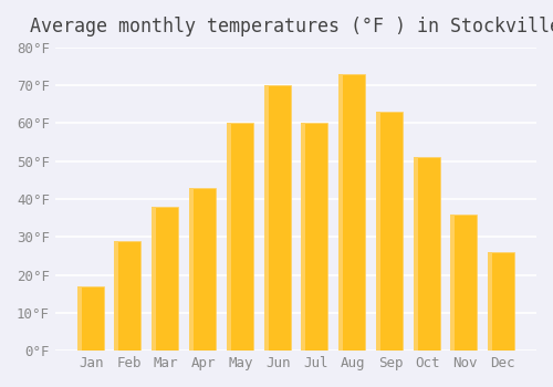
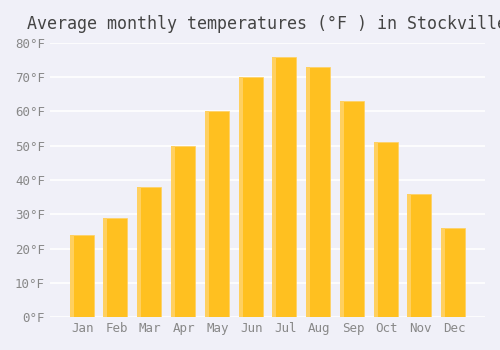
Jan: 17°F -> 24°F
Apr: 43°F -> 50°F
Jul: 60°F -> 76°F
